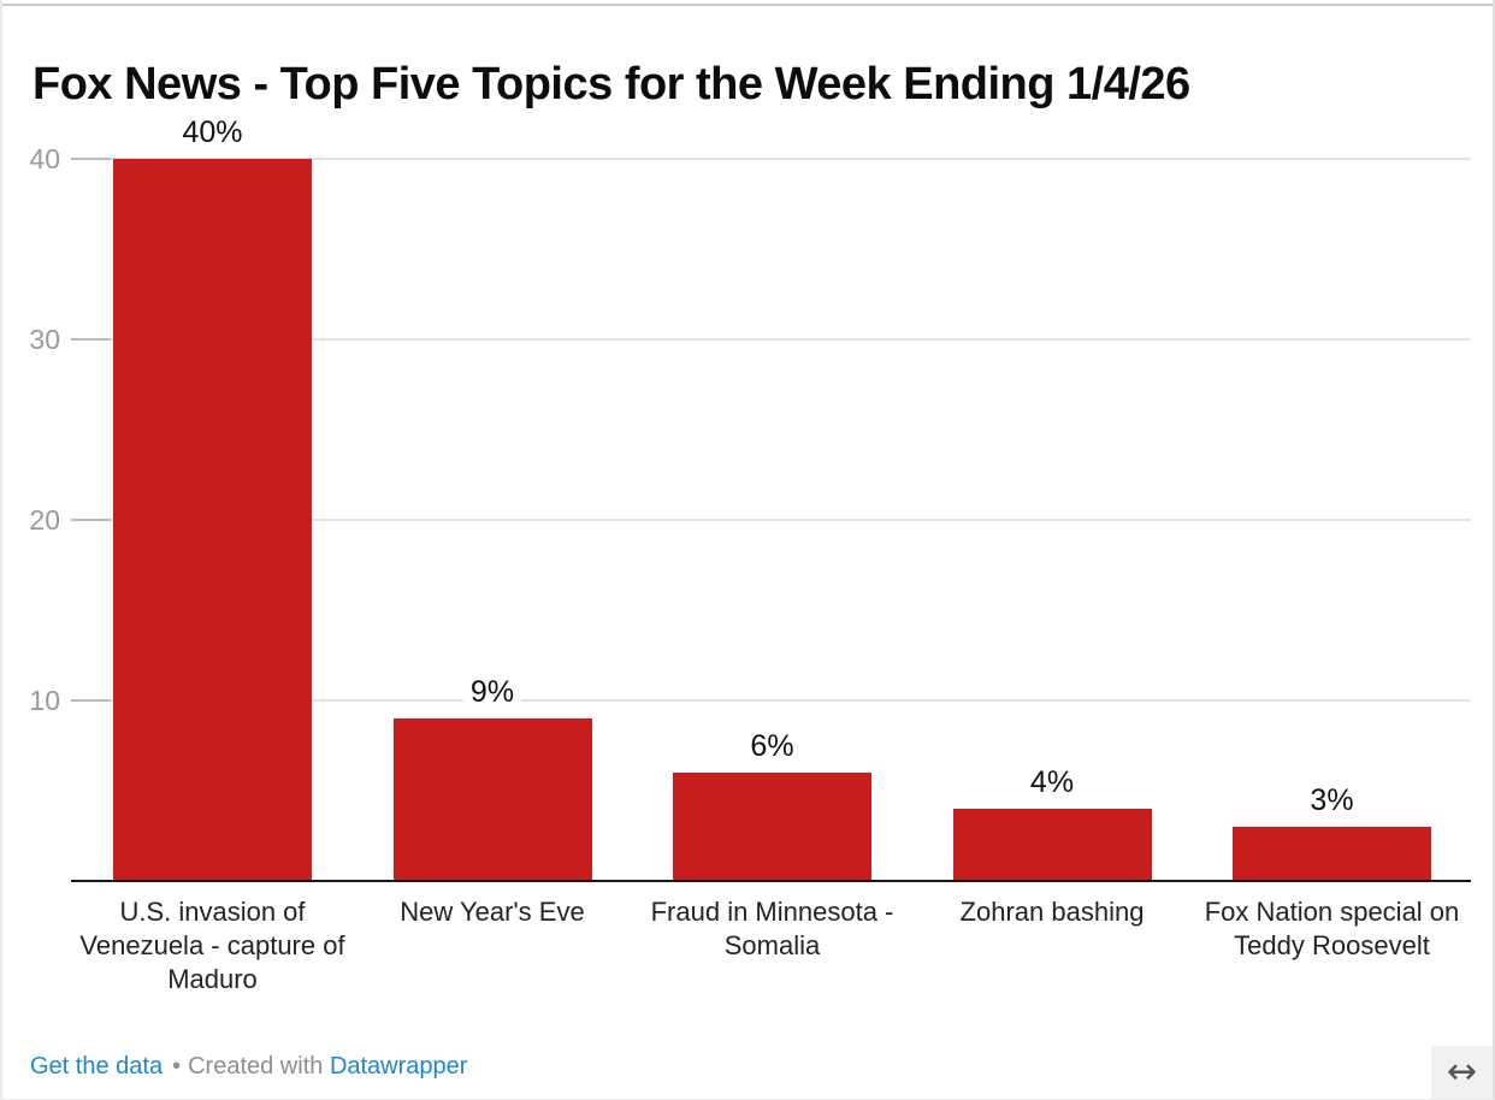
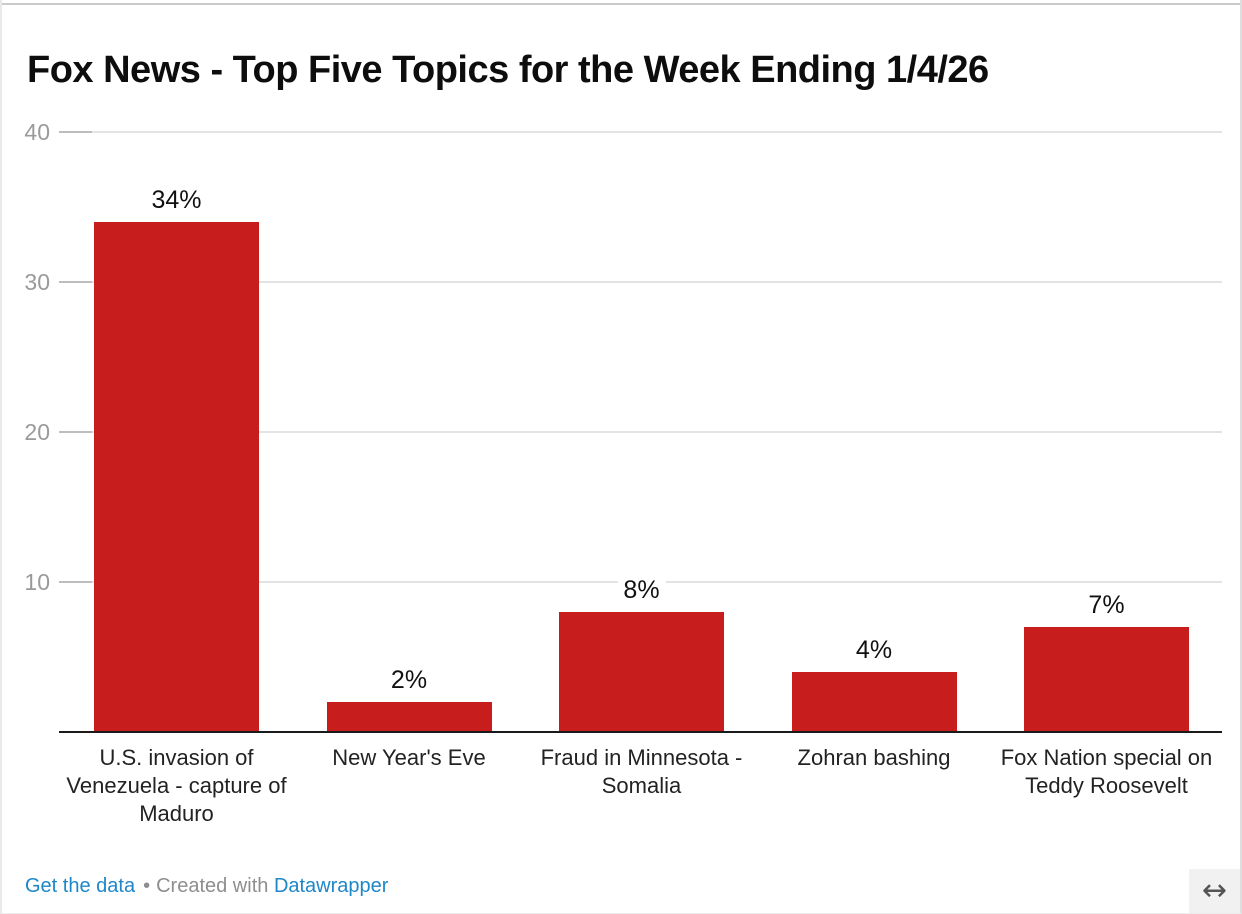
U.S. invasion of Venezuela - capture of Maduro: 40% -> 34%
New Year's Eve: 9% -> 2%
Fraud in Minnesota - Somalia: 6% -> 8%
Fox Nation special on Teddy Roosevelt: 3% -> 7%
